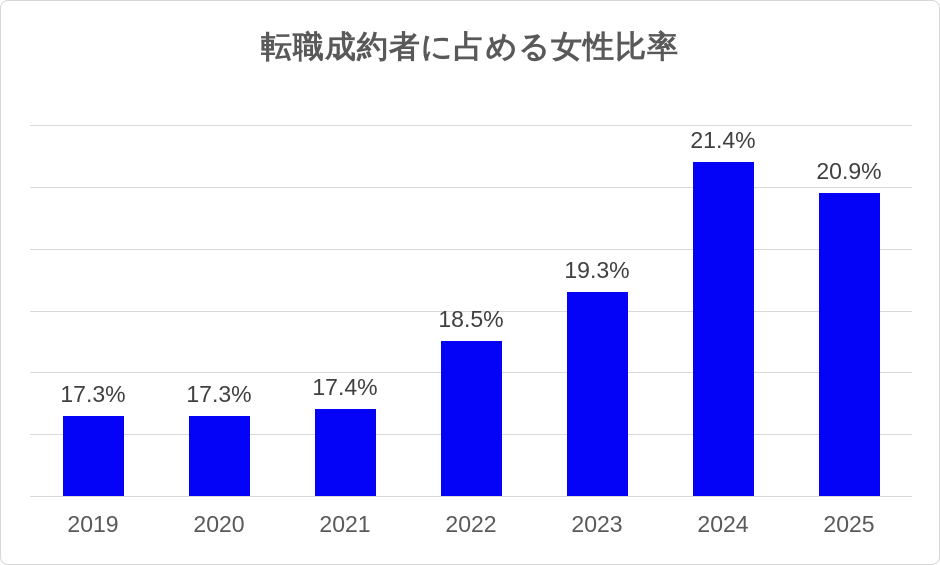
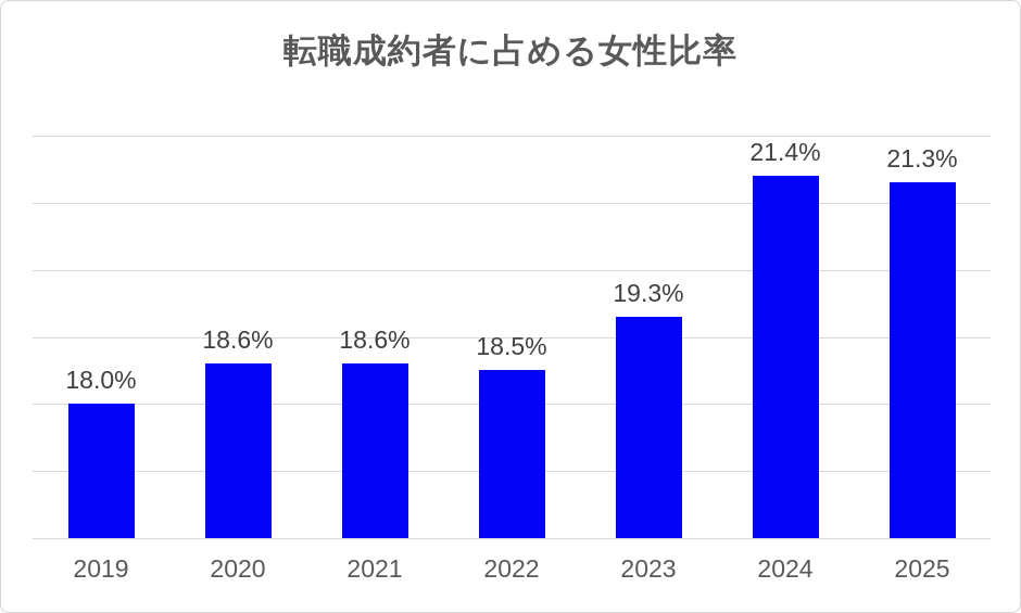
2019: 17.3% -> 18.0%
2020: 17.3% -> 18.6%
2021: 17.4% -> 18.6%
2025: 20.9% -> 21.3%
